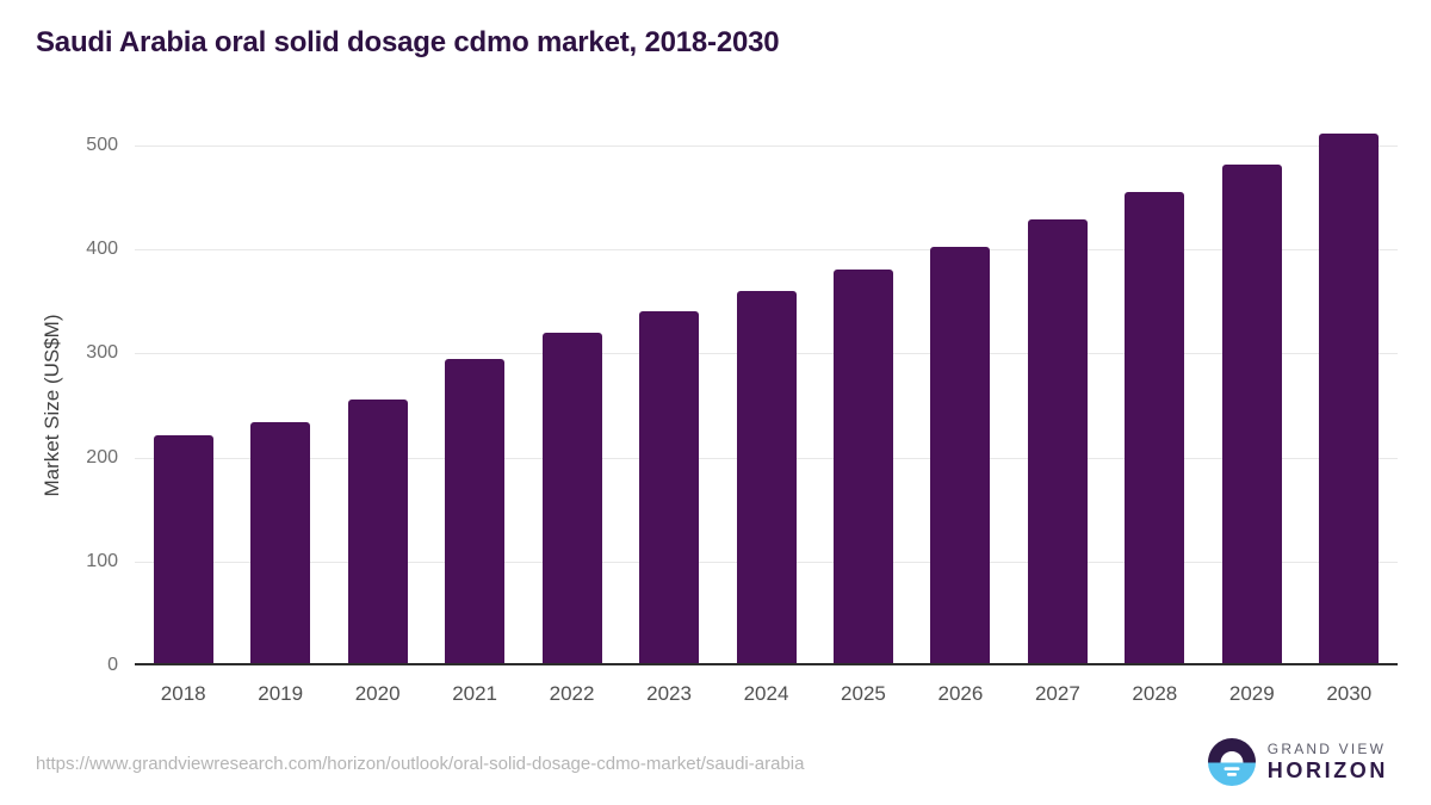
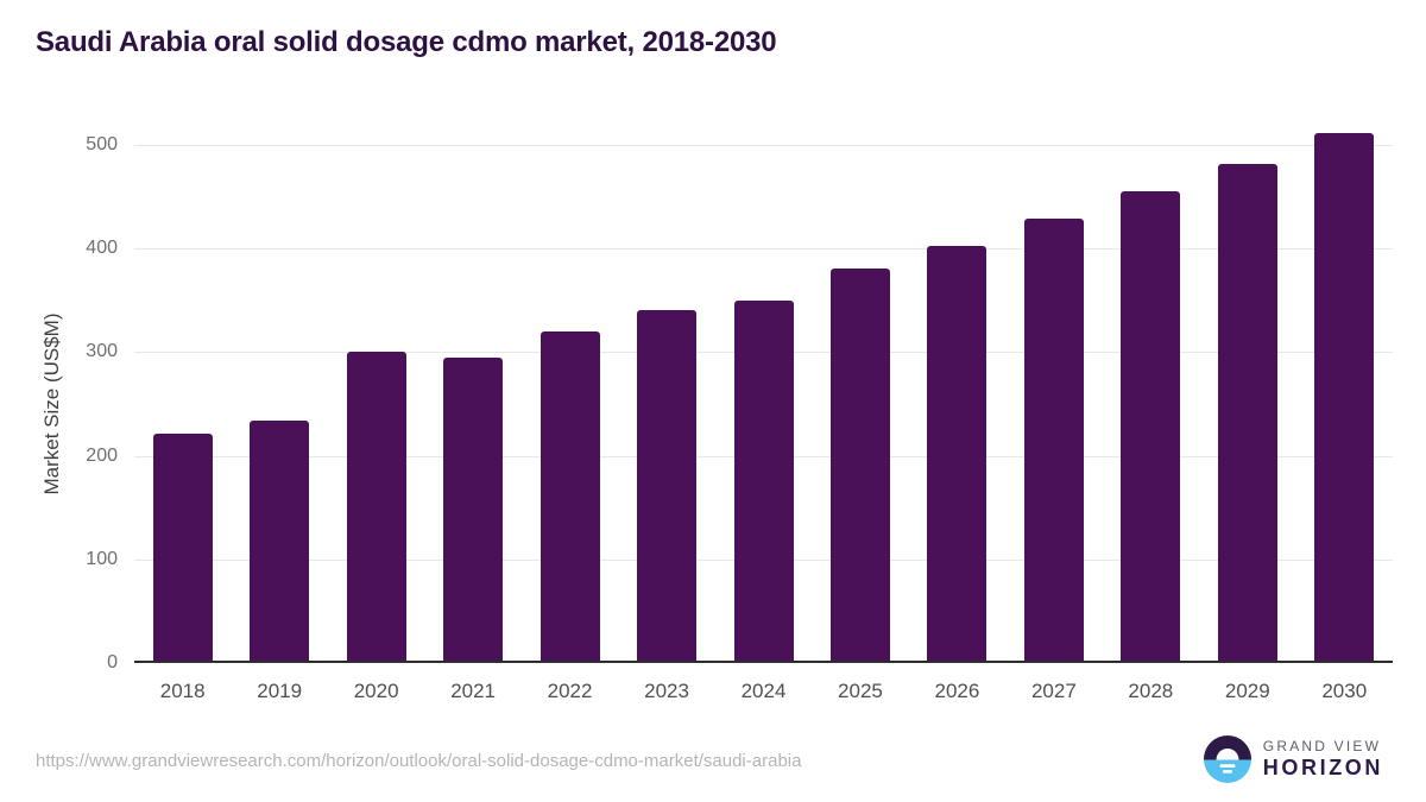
2020: 260 -> 300
2024: 360 -> 350
